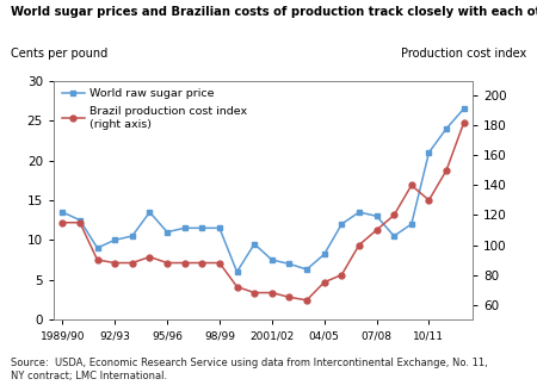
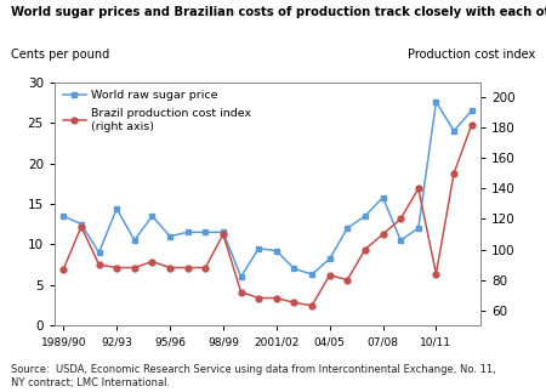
Brazil production cost index (right axis)/1989/90: 115 -> 87
World raw sugar price/92/93: 10.0 -> 14.4
Brazil production cost index (right axis)/98/99: 88 -> 110
World raw sugar price/2001/02: 7.5 -> 9.2
Brazil production cost index (right axis)/04/05: 75 -> 83
World raw sugar price/07/08: 13.0 -> 15.8
World raw sugar price/10/11: 21.0 -> 27.6
Brazil production cost index (right axis)/10/11: 130 -> 84
